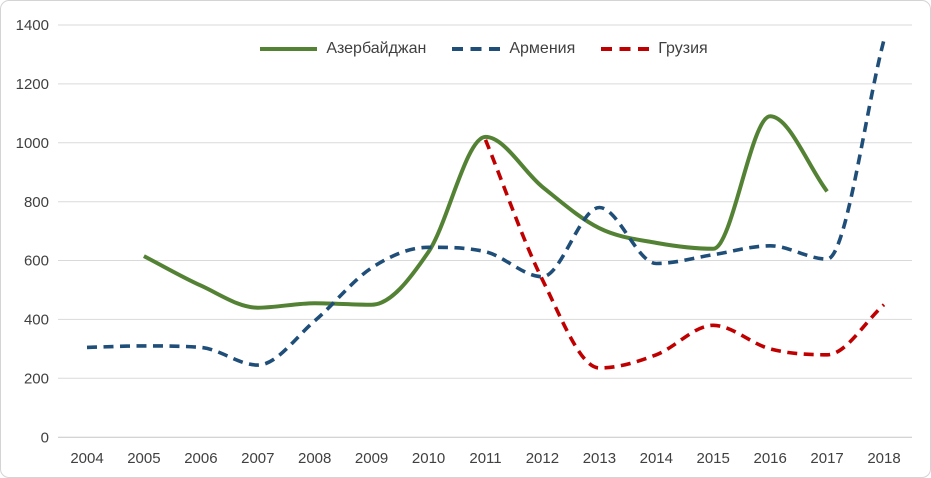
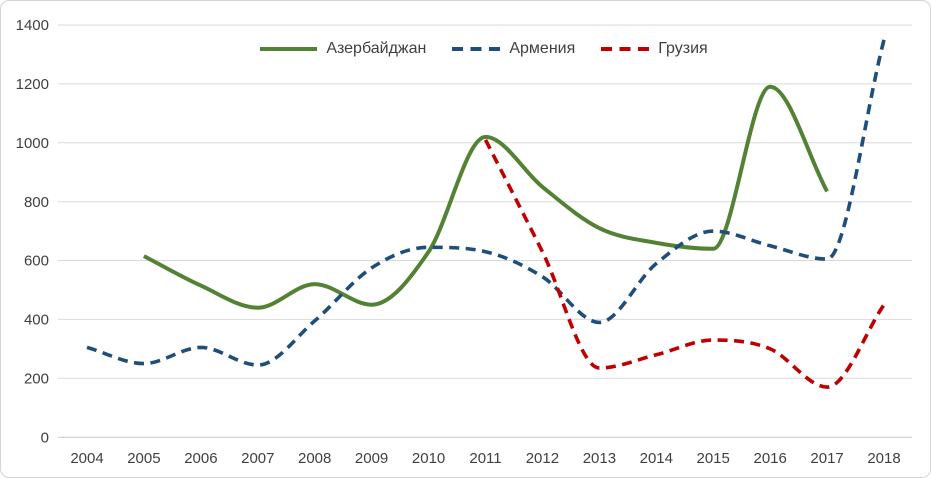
Армения/2005: 310 -> 250
Азербайджан/2008: 460 -> 520
Грузия/2012: 540 -> 630
Армения/2013: 780 -> 390
Армения/2015: 620 -> 700
Грузия/2015: 380 -> 330
Азербайджан/2016: 1090 -> 1190
Грузия/2017: 280 -> 170
